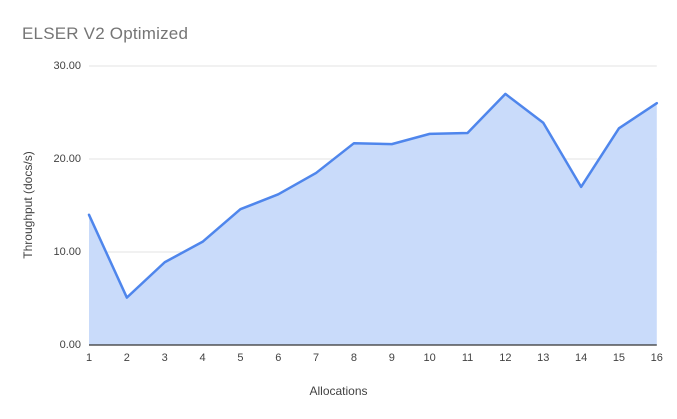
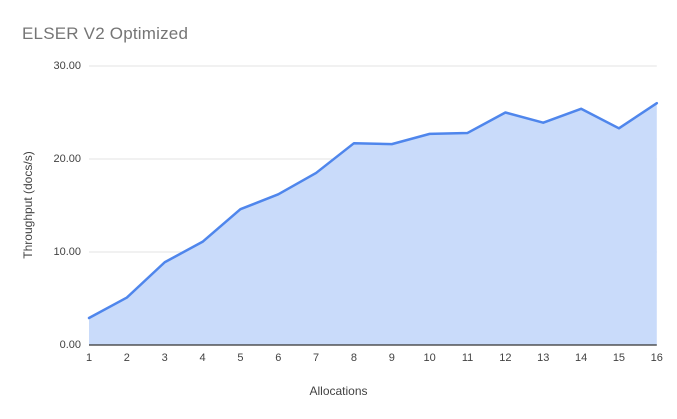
1: 14 -> 3
12: 27 -> 25
14: 17 -> 25
